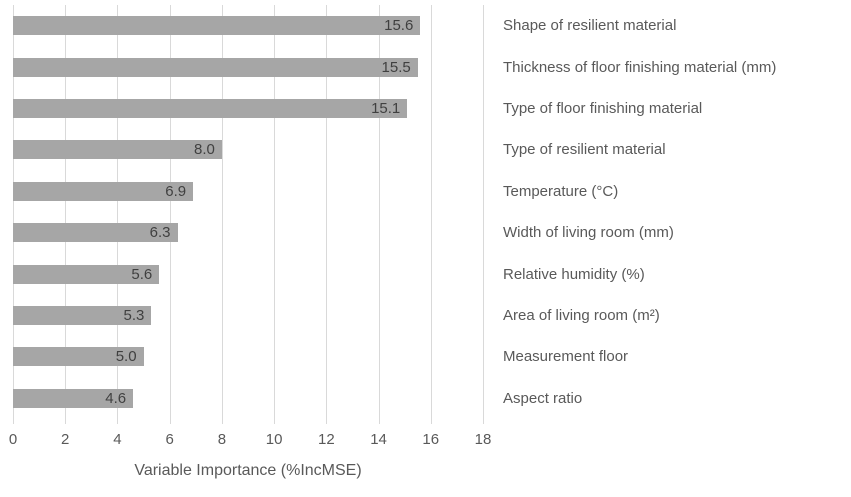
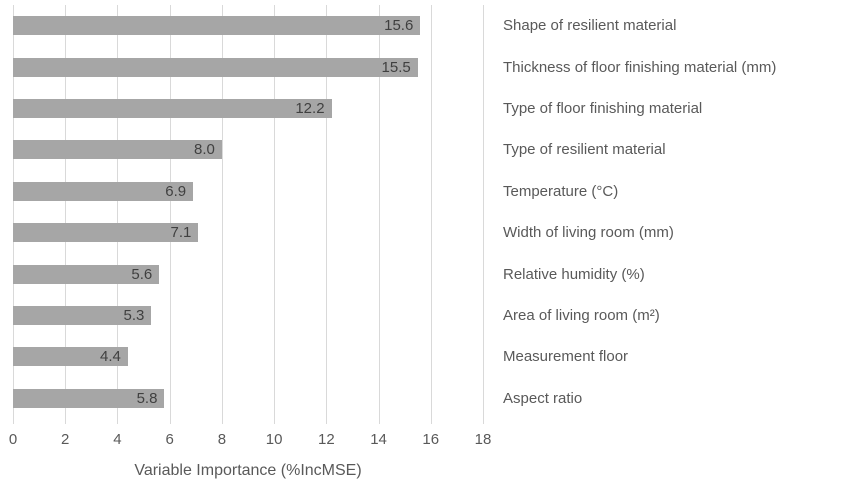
Type of floor finishing material: 15.1 -> 12.2
Width of living room (mm): 6.3 -> 7.1
Measurement floor: 5.0 -> 4.4
Aspect ratio: 4.6 -> 5.8
